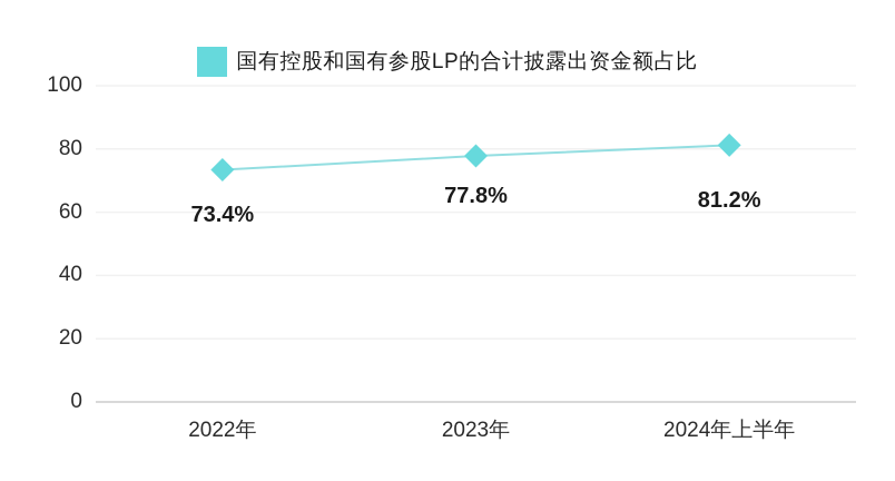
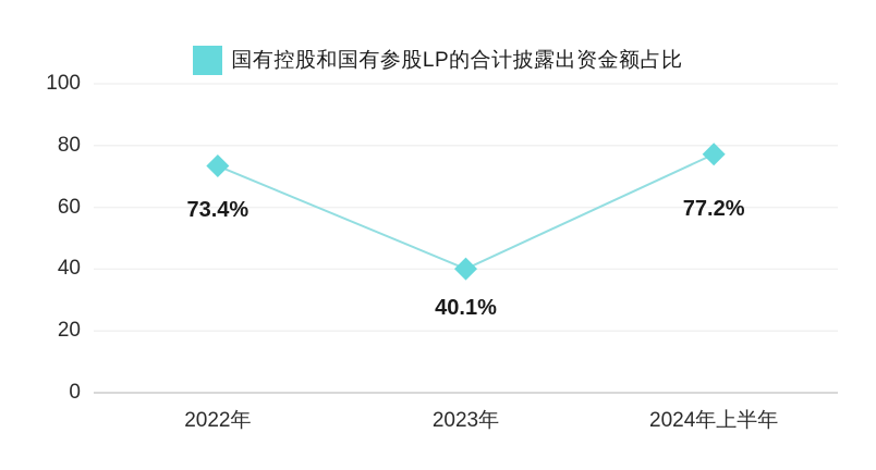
2023年: 77.8% -> 40.1%
2024年上半年: 81.2% -> 77.2%
